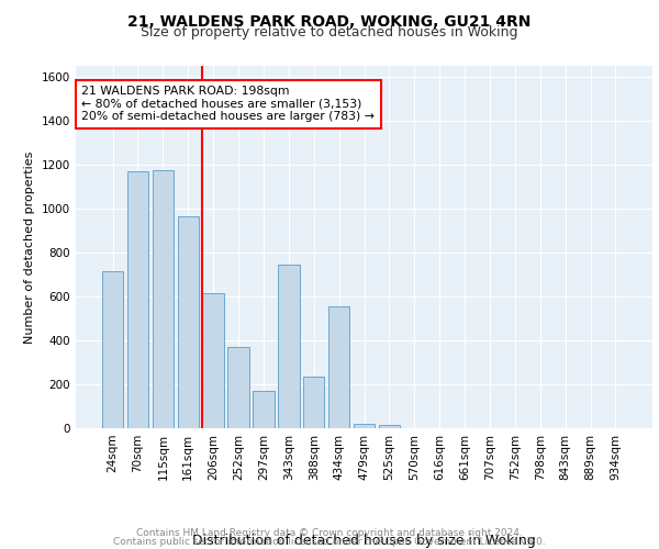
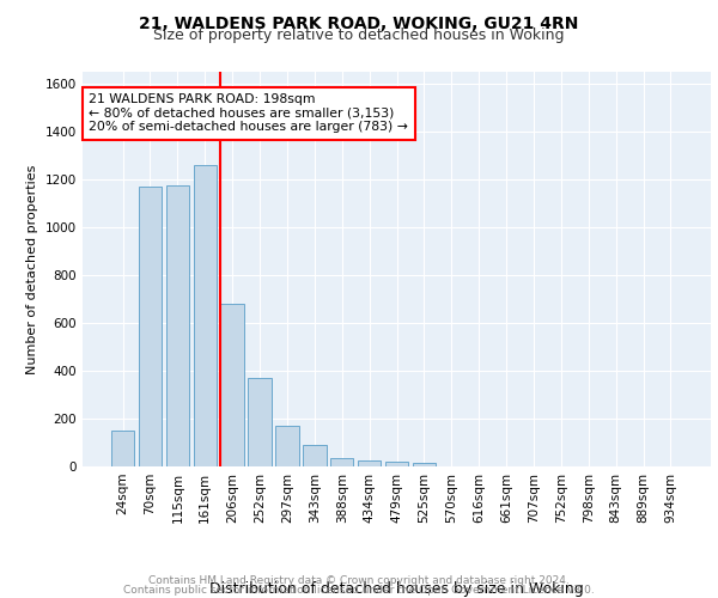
24sqm: 715 -> 148
161sqm: 965 -> 1260
206sqm: 615 -> 680
343sqm: 745 -> 88
388sqm: 235 -> 35
434sqm: 555 -> 25
